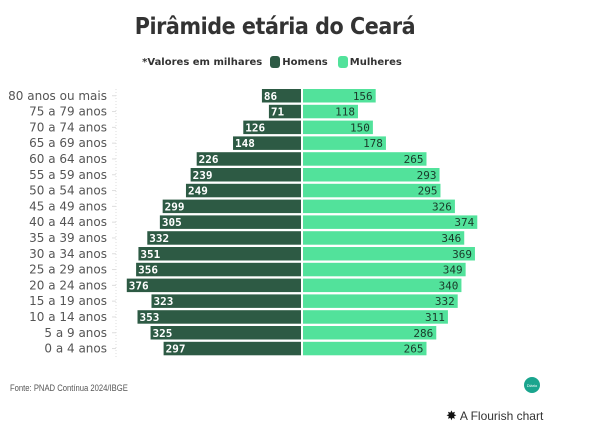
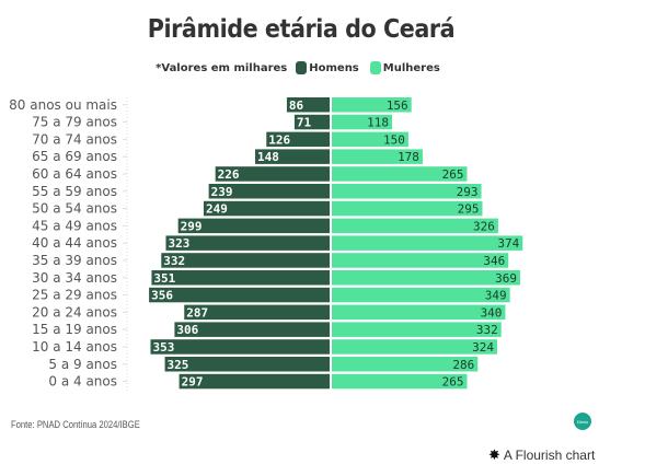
Homens/40 a 44 anos: 305 -> 323
Homens/20 a 24 anos: 376 -> 287
Homens/15 a 19 anos: 323 -> 306
Mulheres/10 a 14 anos: 311 -> 324
